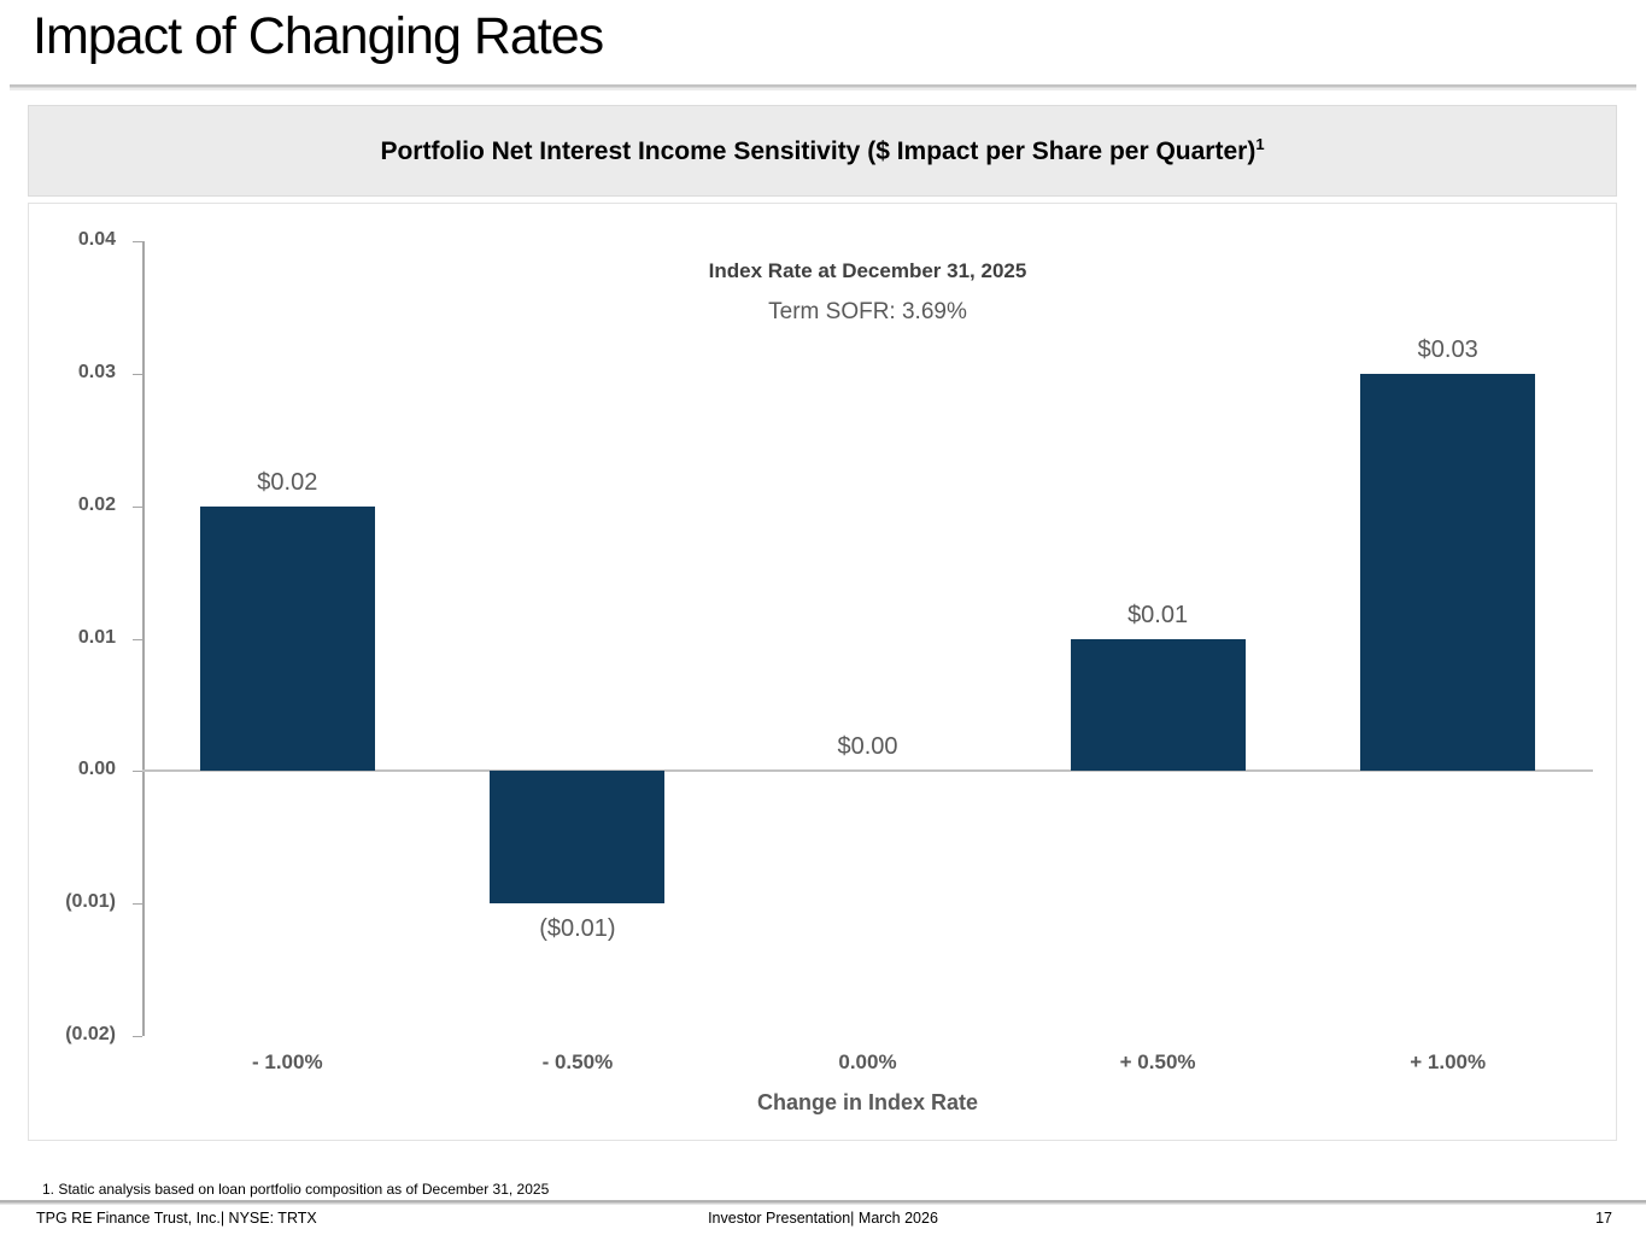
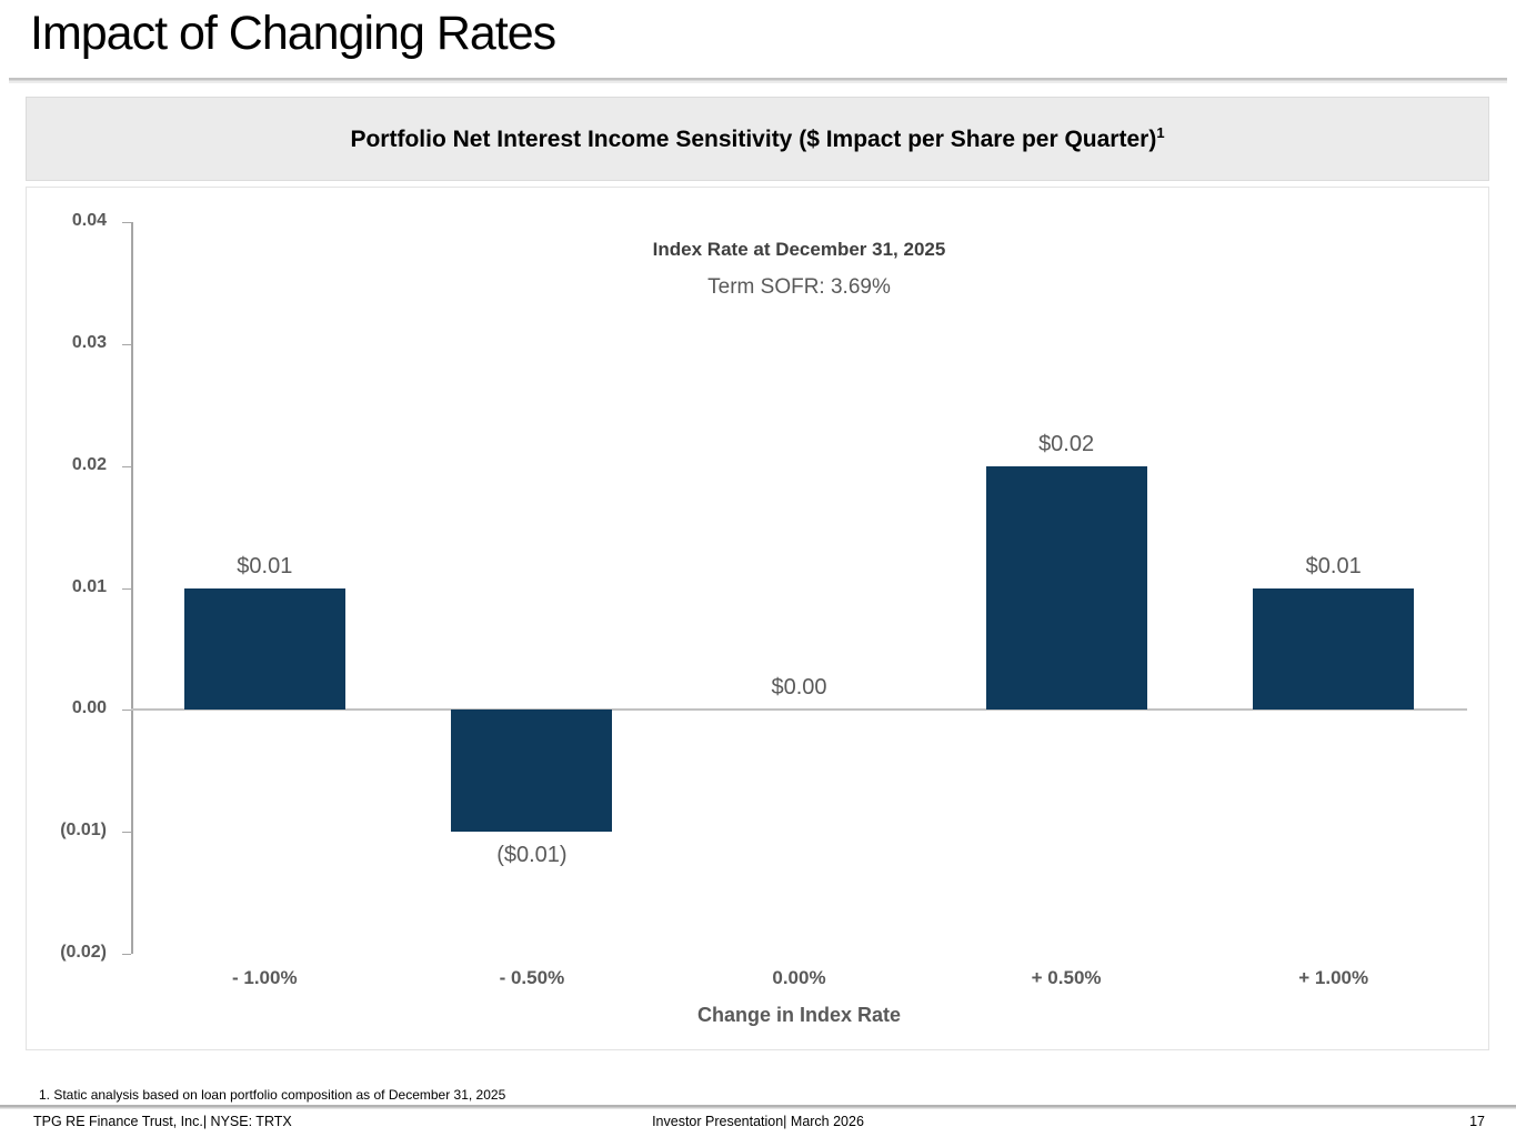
- 1.00%: $0.02 -> $0.01
+ 0.50%: $0.01 -> $0.02
+ 1.00%: $0.03 -> $0.01
